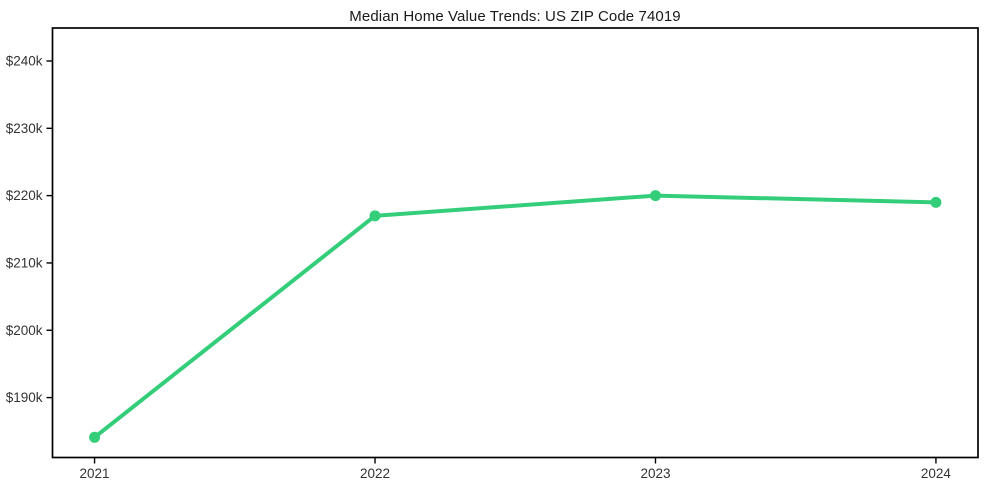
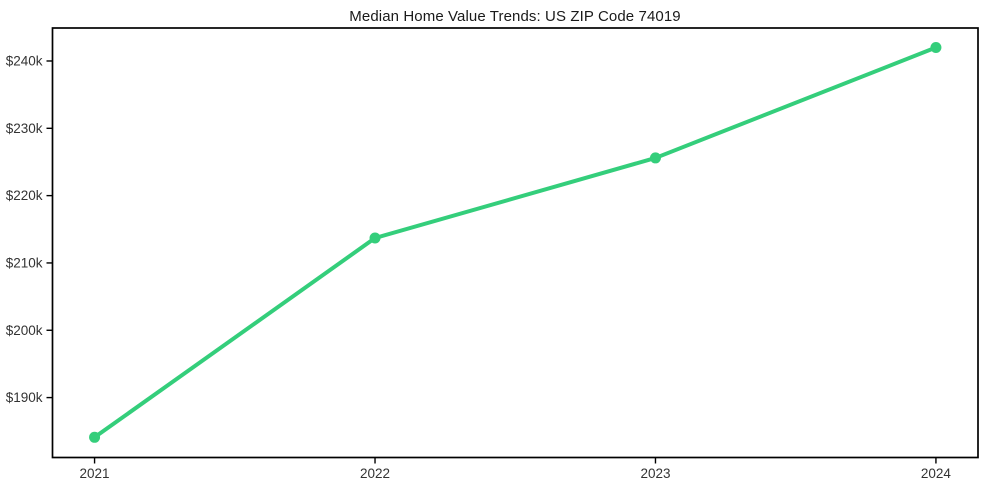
2022: $217k -> $214k
2023: $220k -> $226k
2024: $219k -> $242k
